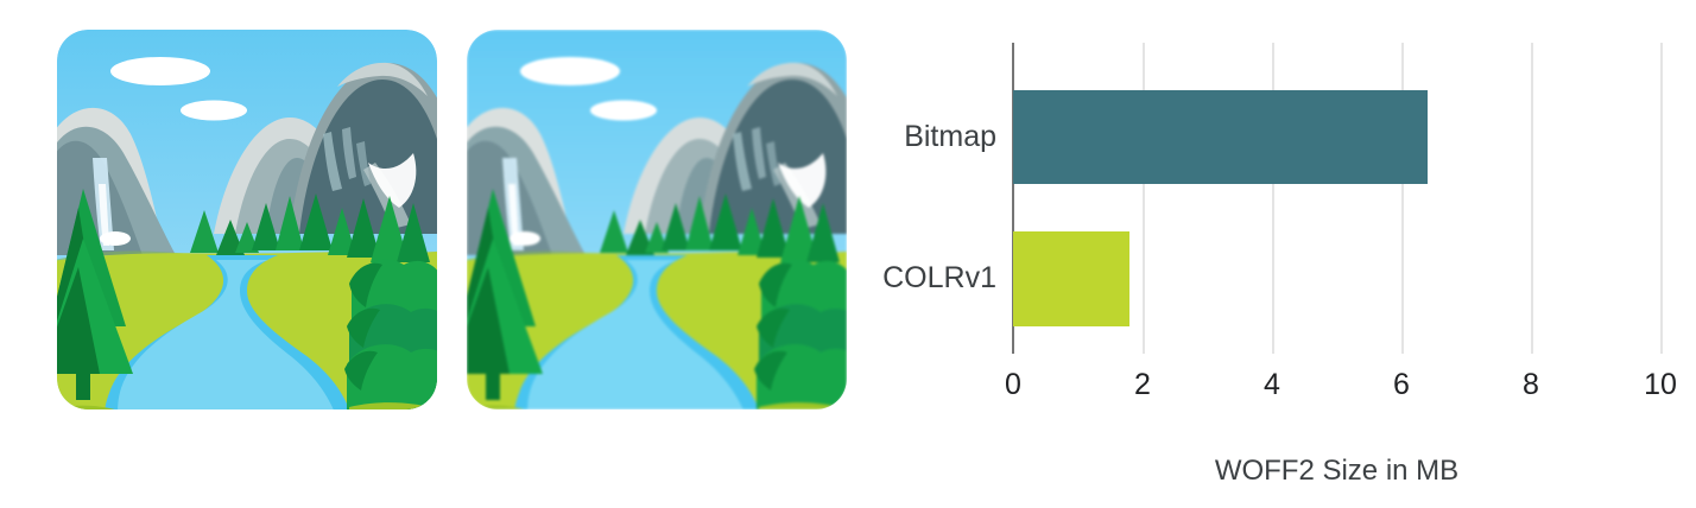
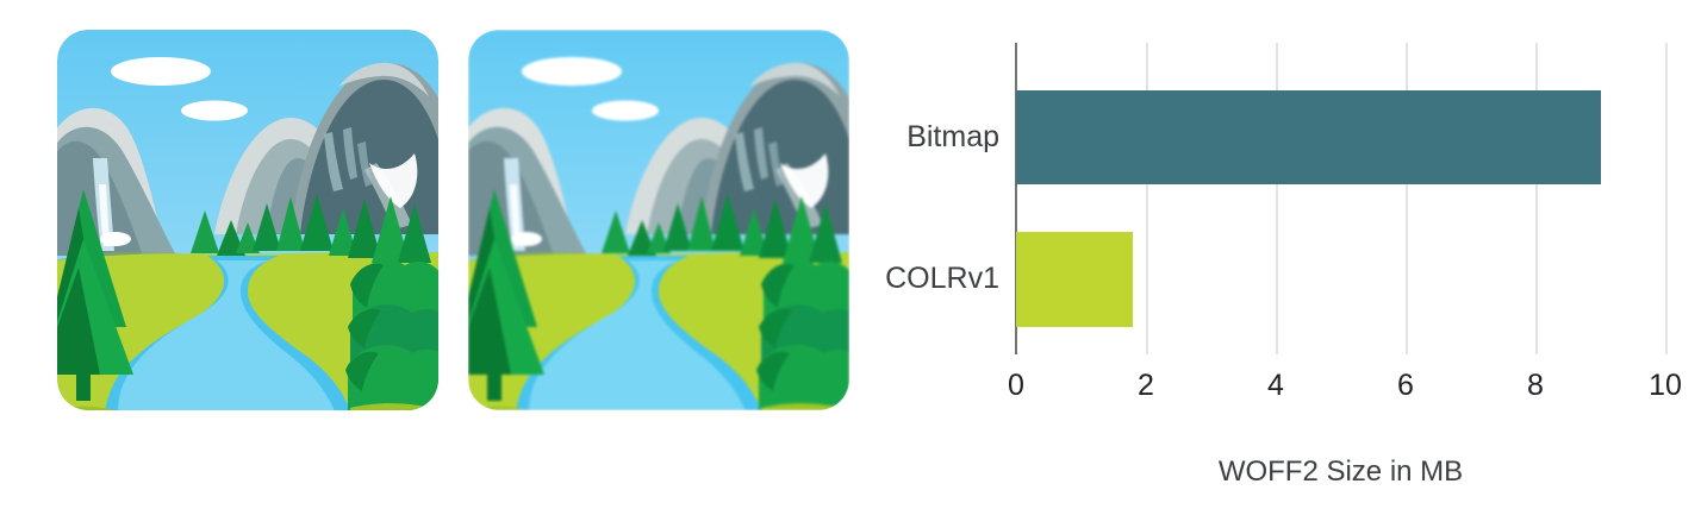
Bitmap: 6.4 -> 9.0
